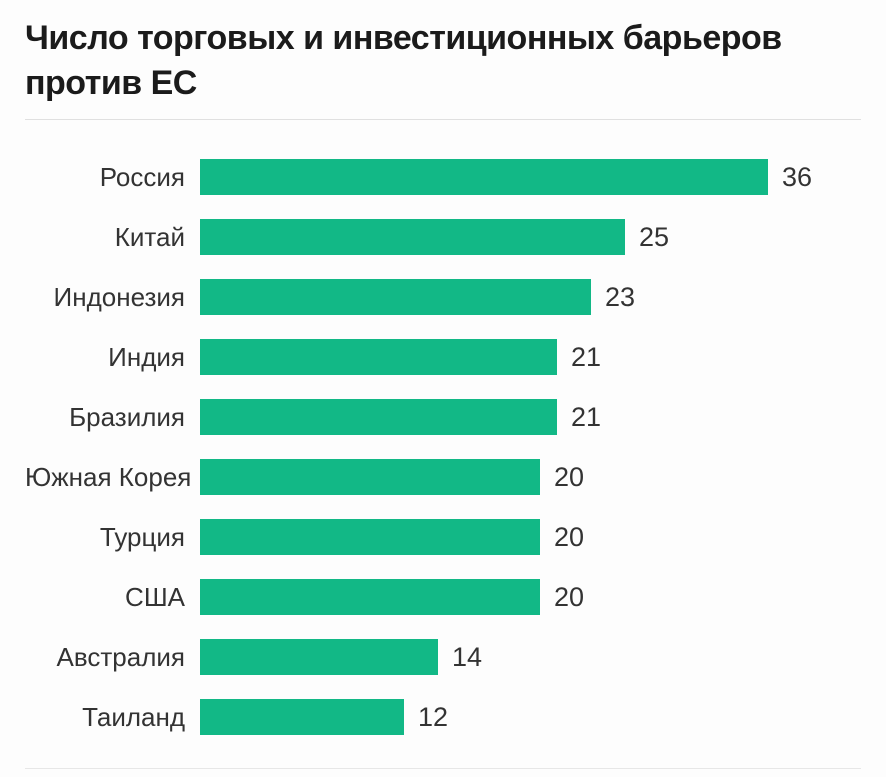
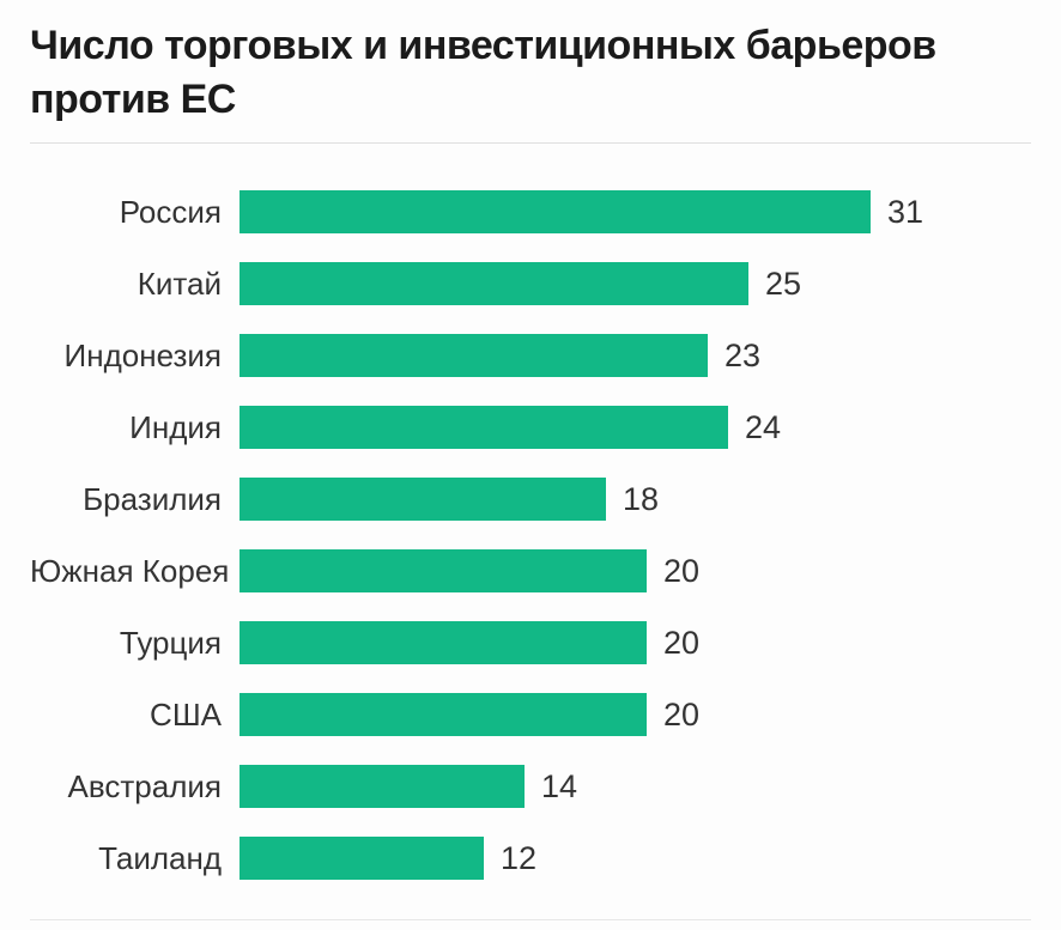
Россия: 36 -> 31
Индия: 21 -> 24
Бразилия: 21 -> 18
